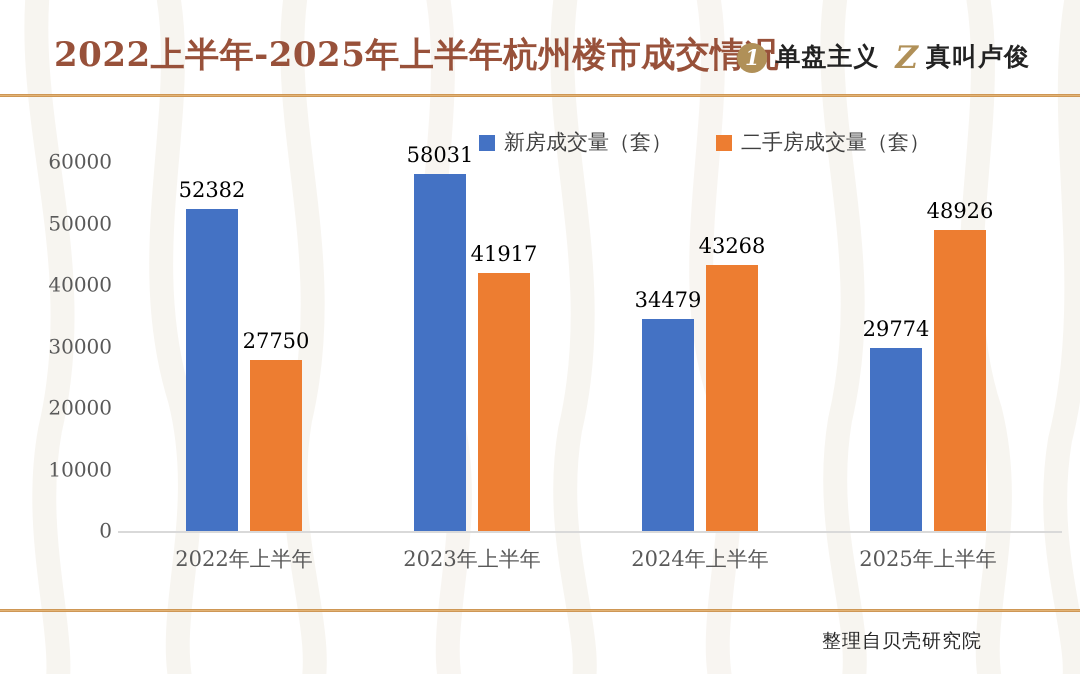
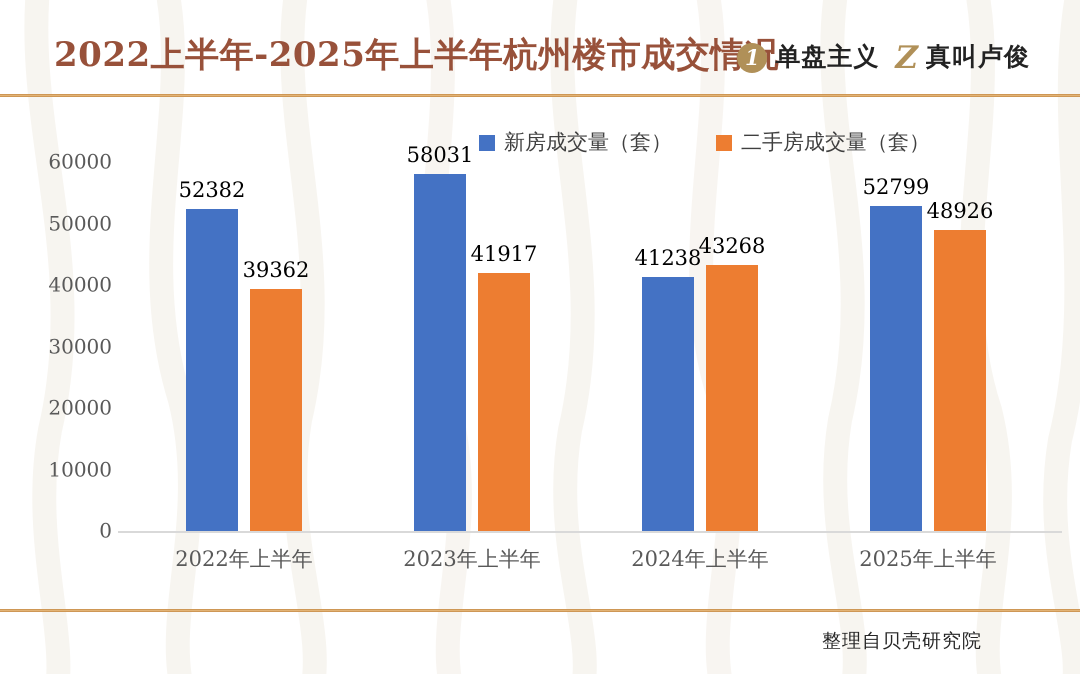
二手房成交量（套）/2022年上半年: 27750 -> 39362
新房成交量（套）/2024年上半年: 34479 -> 41238
新房成交量（套）/2025年上半年: 29774 -> 52799
